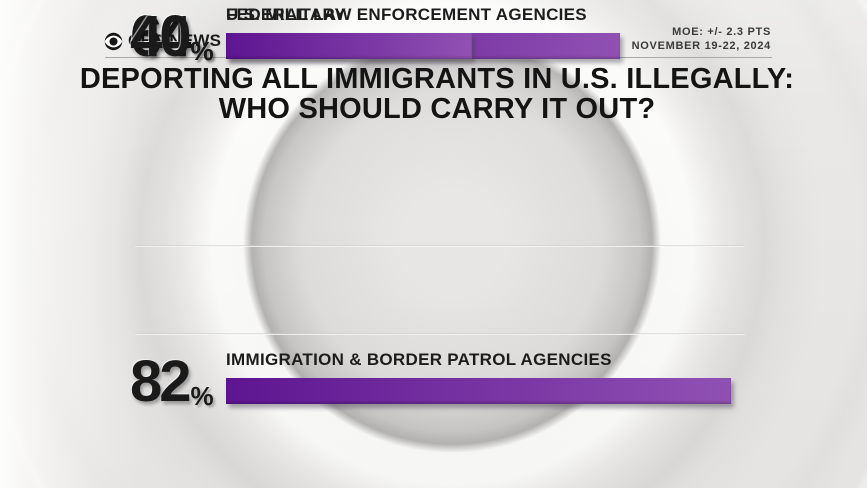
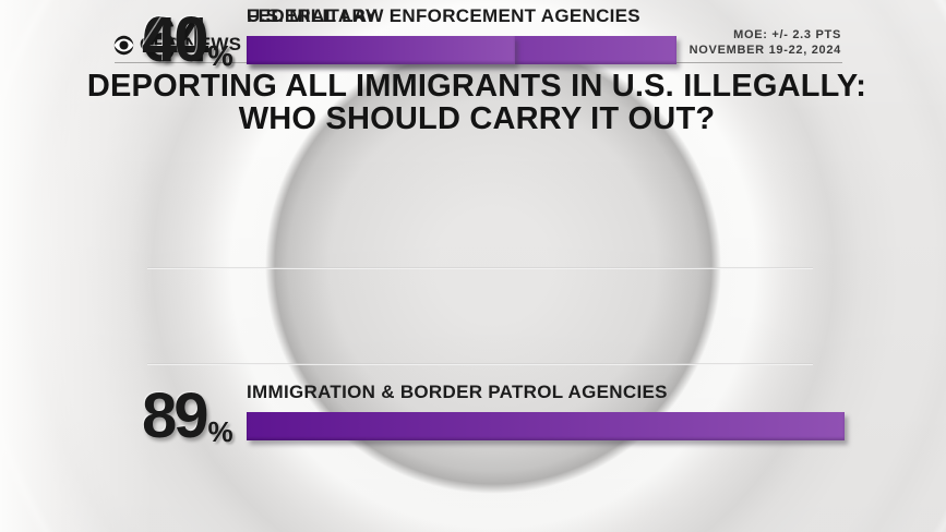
IMMIGRATION & BORDER PATROL AGENCIES: 82 -> 89
